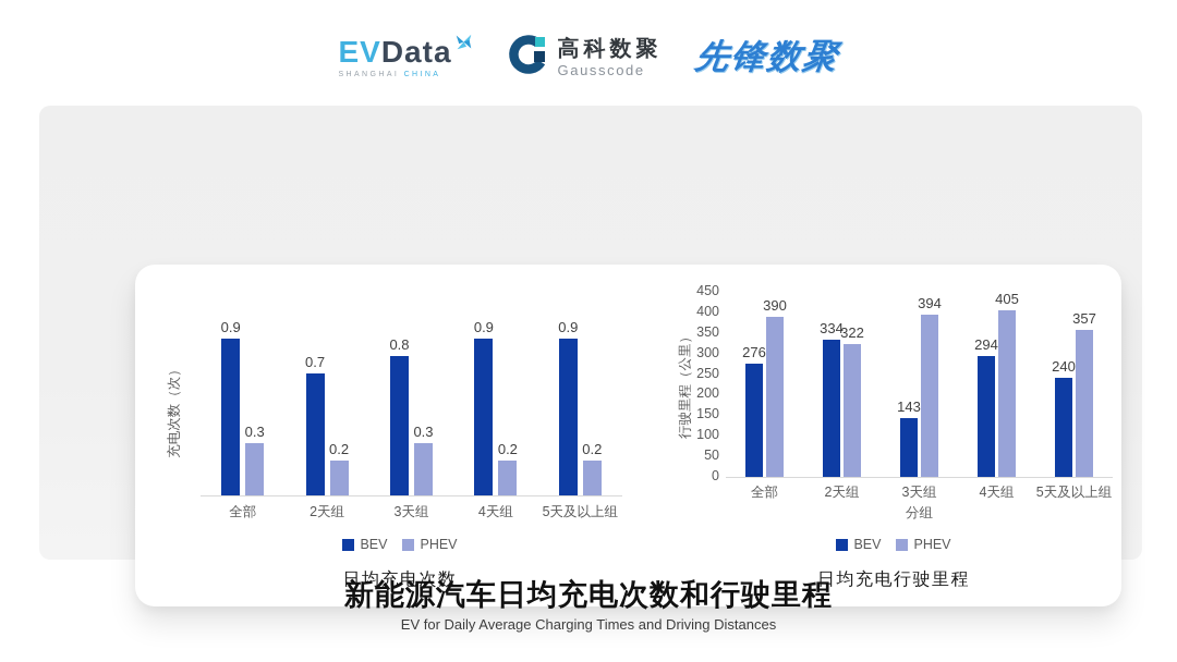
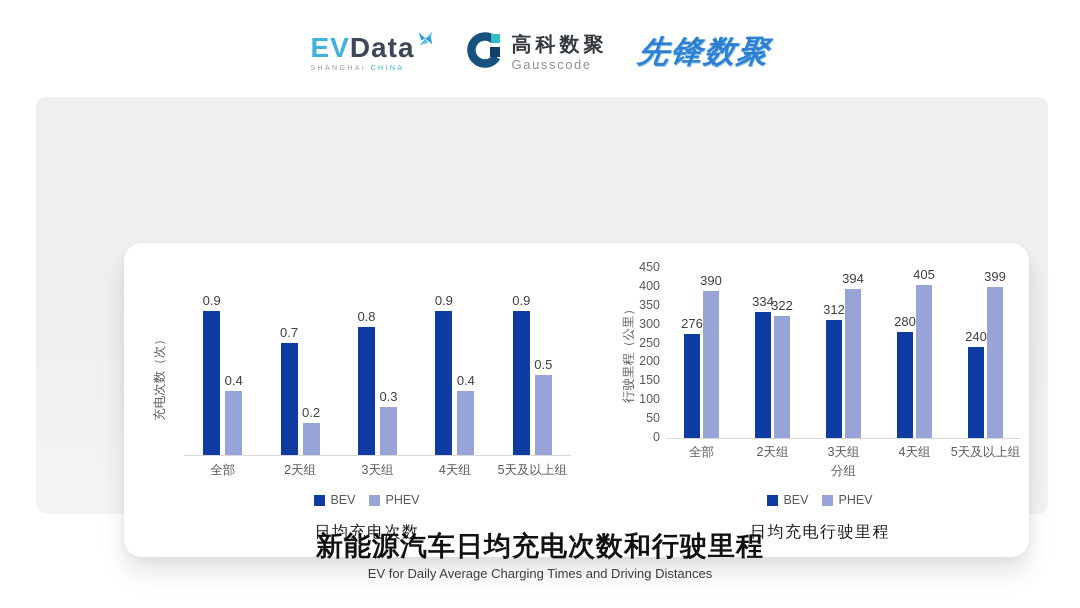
日均充电次数/PHEV/全部: 0.3 -> 0.4
日均充电次数/PHEV/4天组: 0.2 -> 0.4
日均充电次数/PHEV/5天及以上组: 0.2 -> 0.5
日均充电行驶里程/BEV/3天组: 143 -> 312
日均充电行驶里程/BEV/4天组: 294 -> 280
日均充电行驶里程/PHEV/5天及以上组: 357 -> 399
